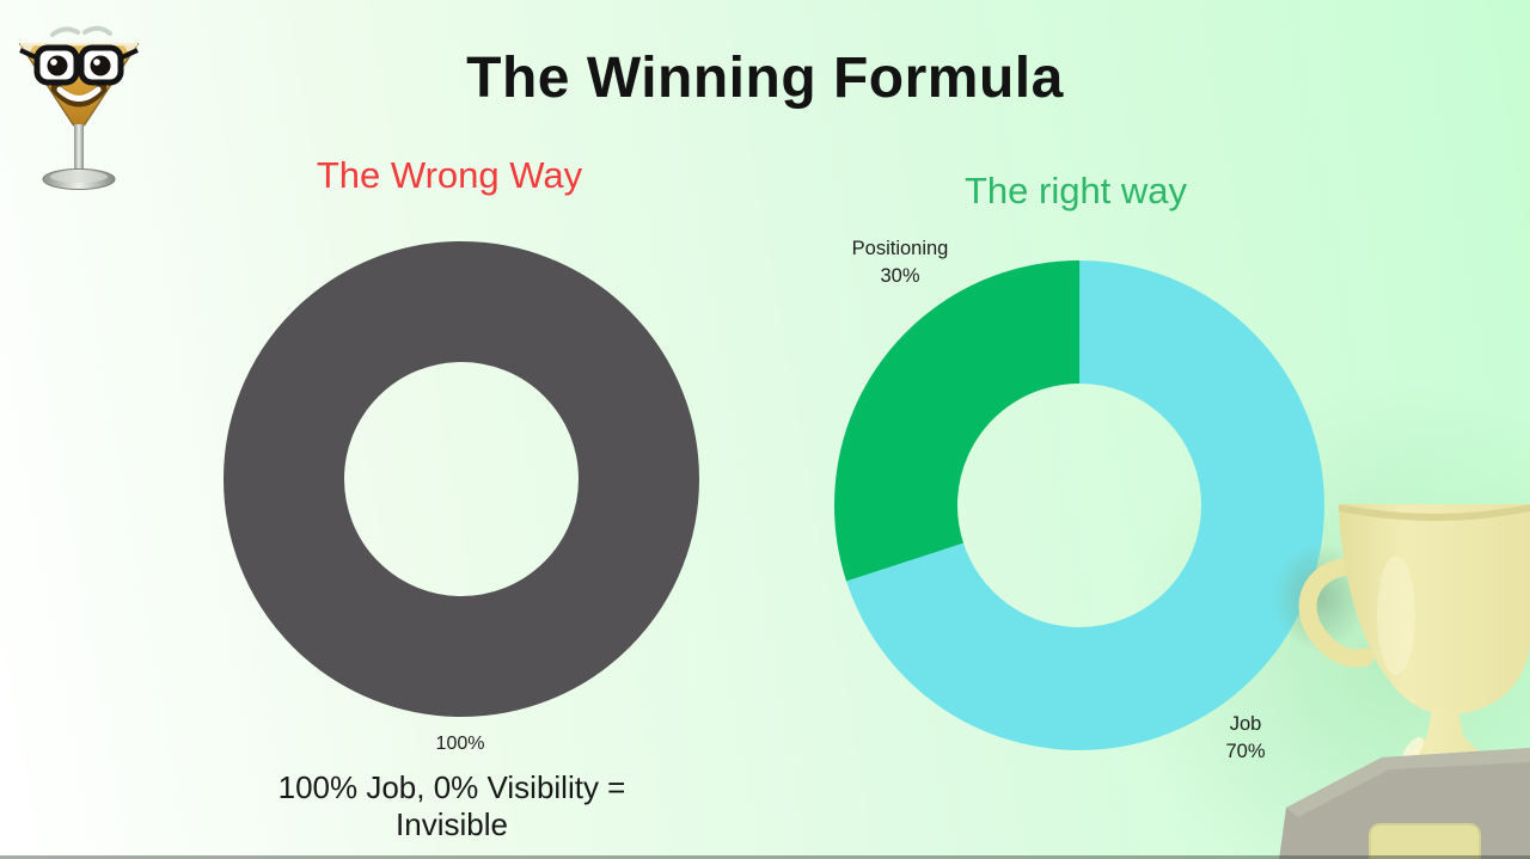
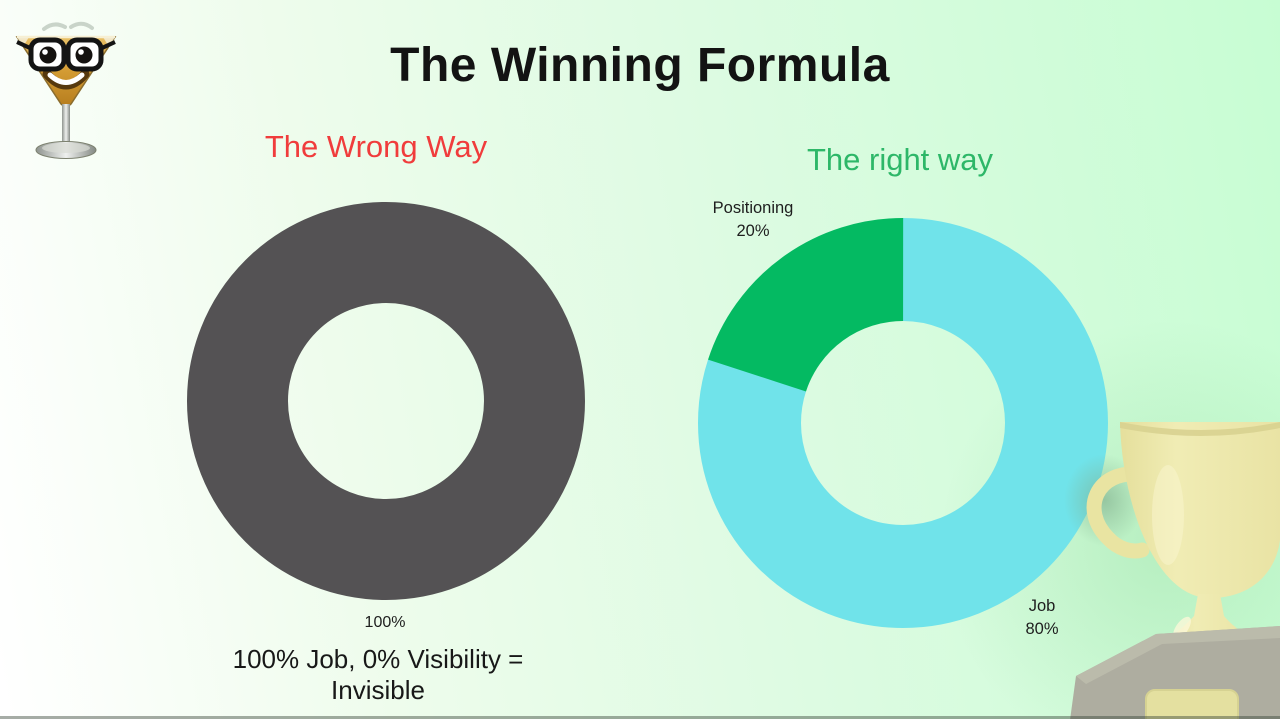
The right way/Job: 70% -> 80%
The right way/Positioning: 30% -> 20%
